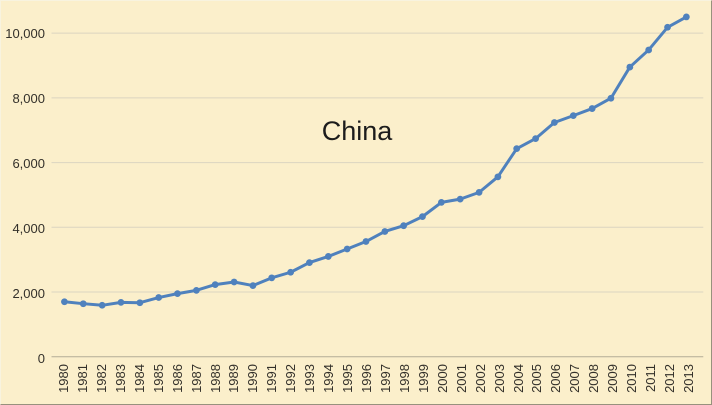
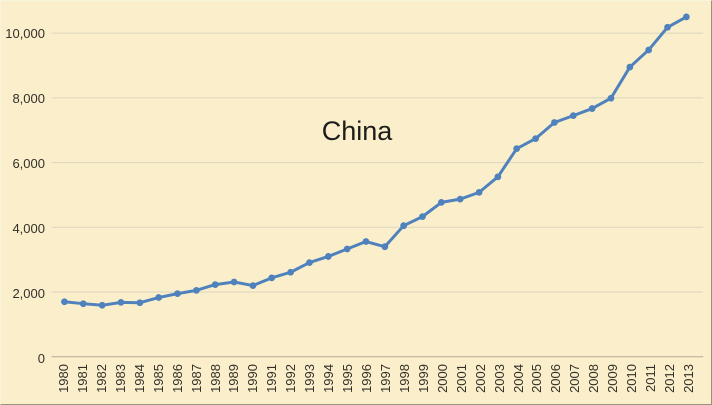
1997: 3900 -> 3400
